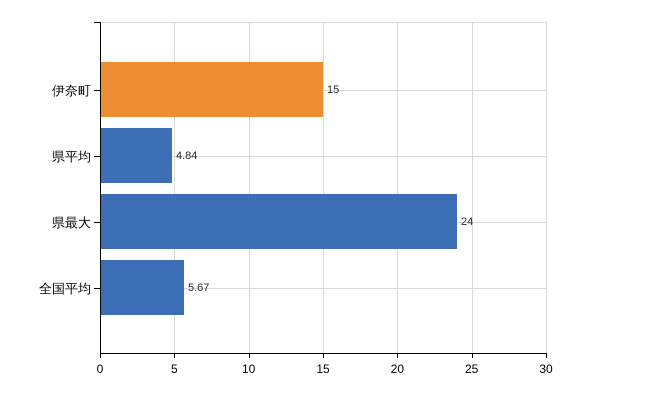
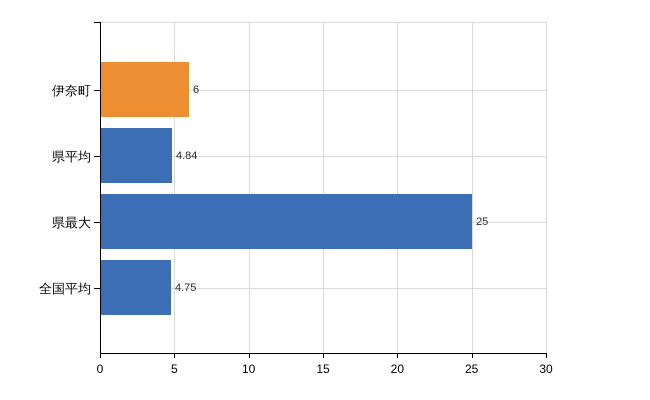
伊奈町: 15 -> 6
県最大: 24 -> 25
全国平均: 5.67 -> 4.75
